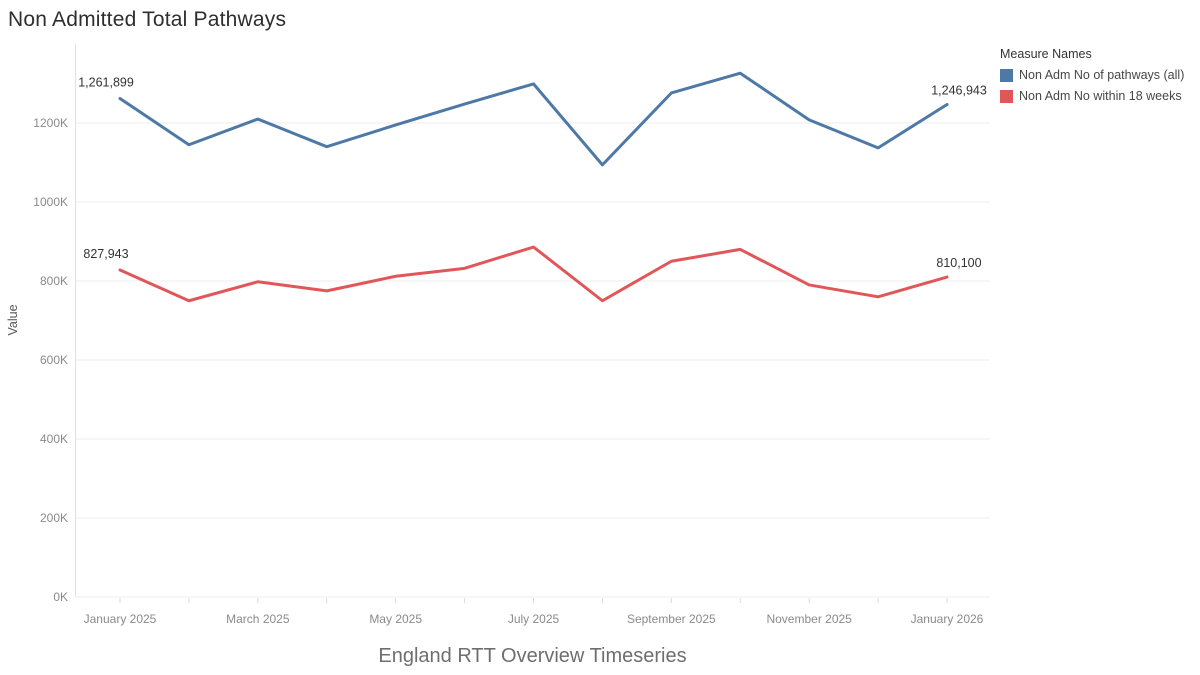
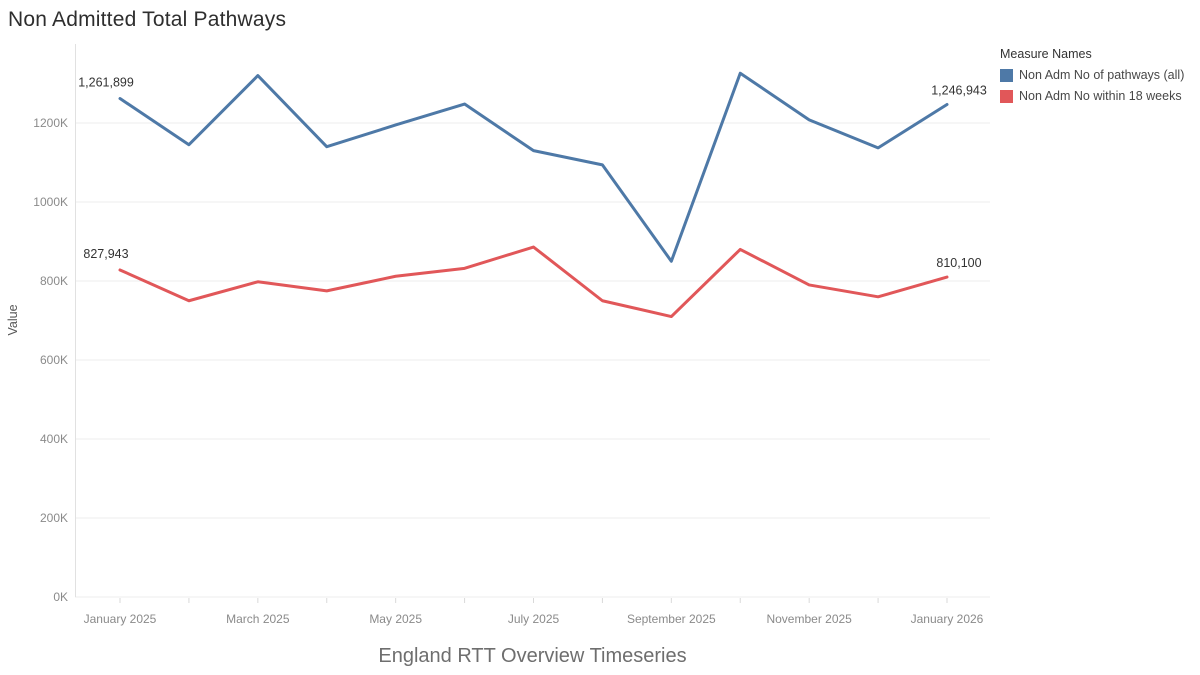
Non Adm No of pathways (all)/March 2025: 1210K -> 1320K
Non Adm No of pathways (all)/July 2025: 1300K -> 1130K
Non Adm No of pathways (all)/September 2025: 1280K -> 850K
Non Adm No within 18 weeks/September 2025: 850K -> 710K
